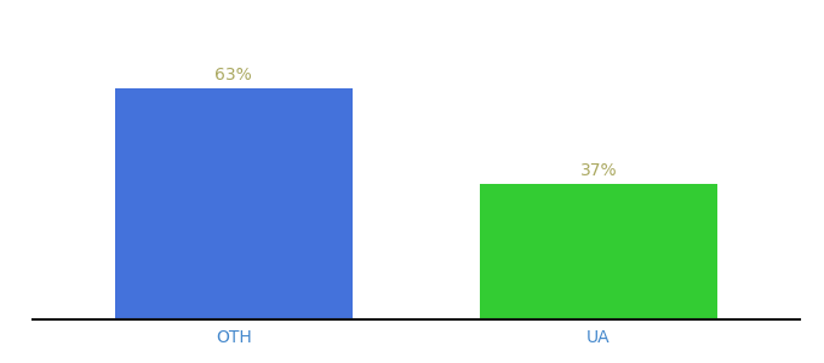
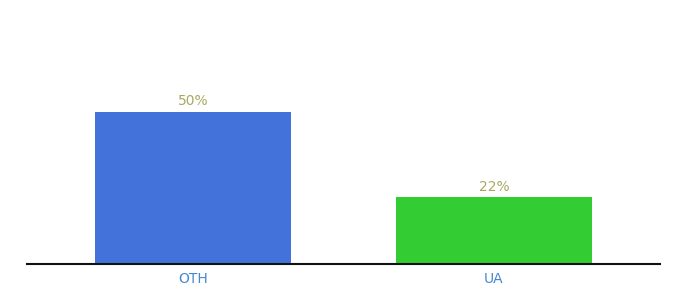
OTH: 63% -> 50%
UA: 37% -> 22%
